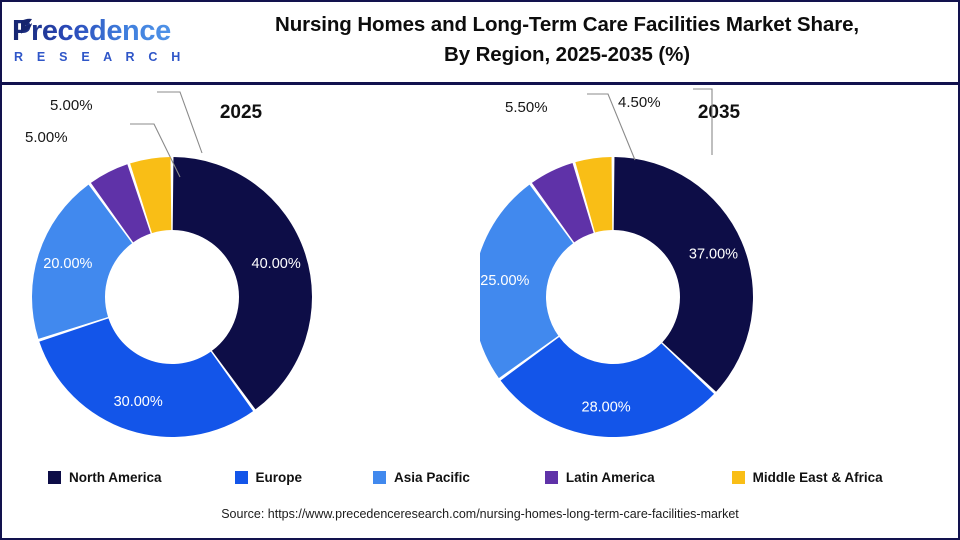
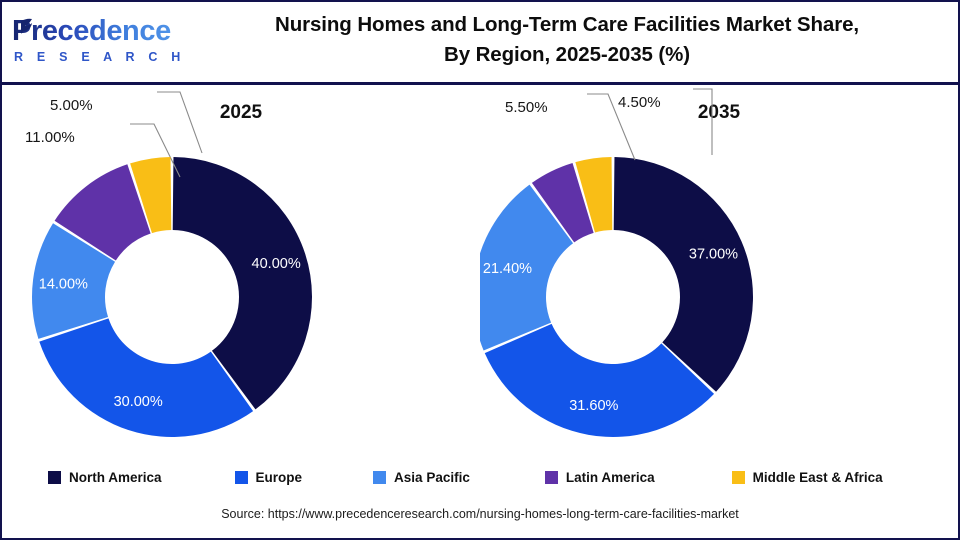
2025/Asia Pacific: 20.00% -> 14.00%
2025/Latin America: 5.00% -> 11.00%
2035/Europe: 28.00% -> 31.60%
2035/Asia Pacific: 25.00% -> 21.40%
